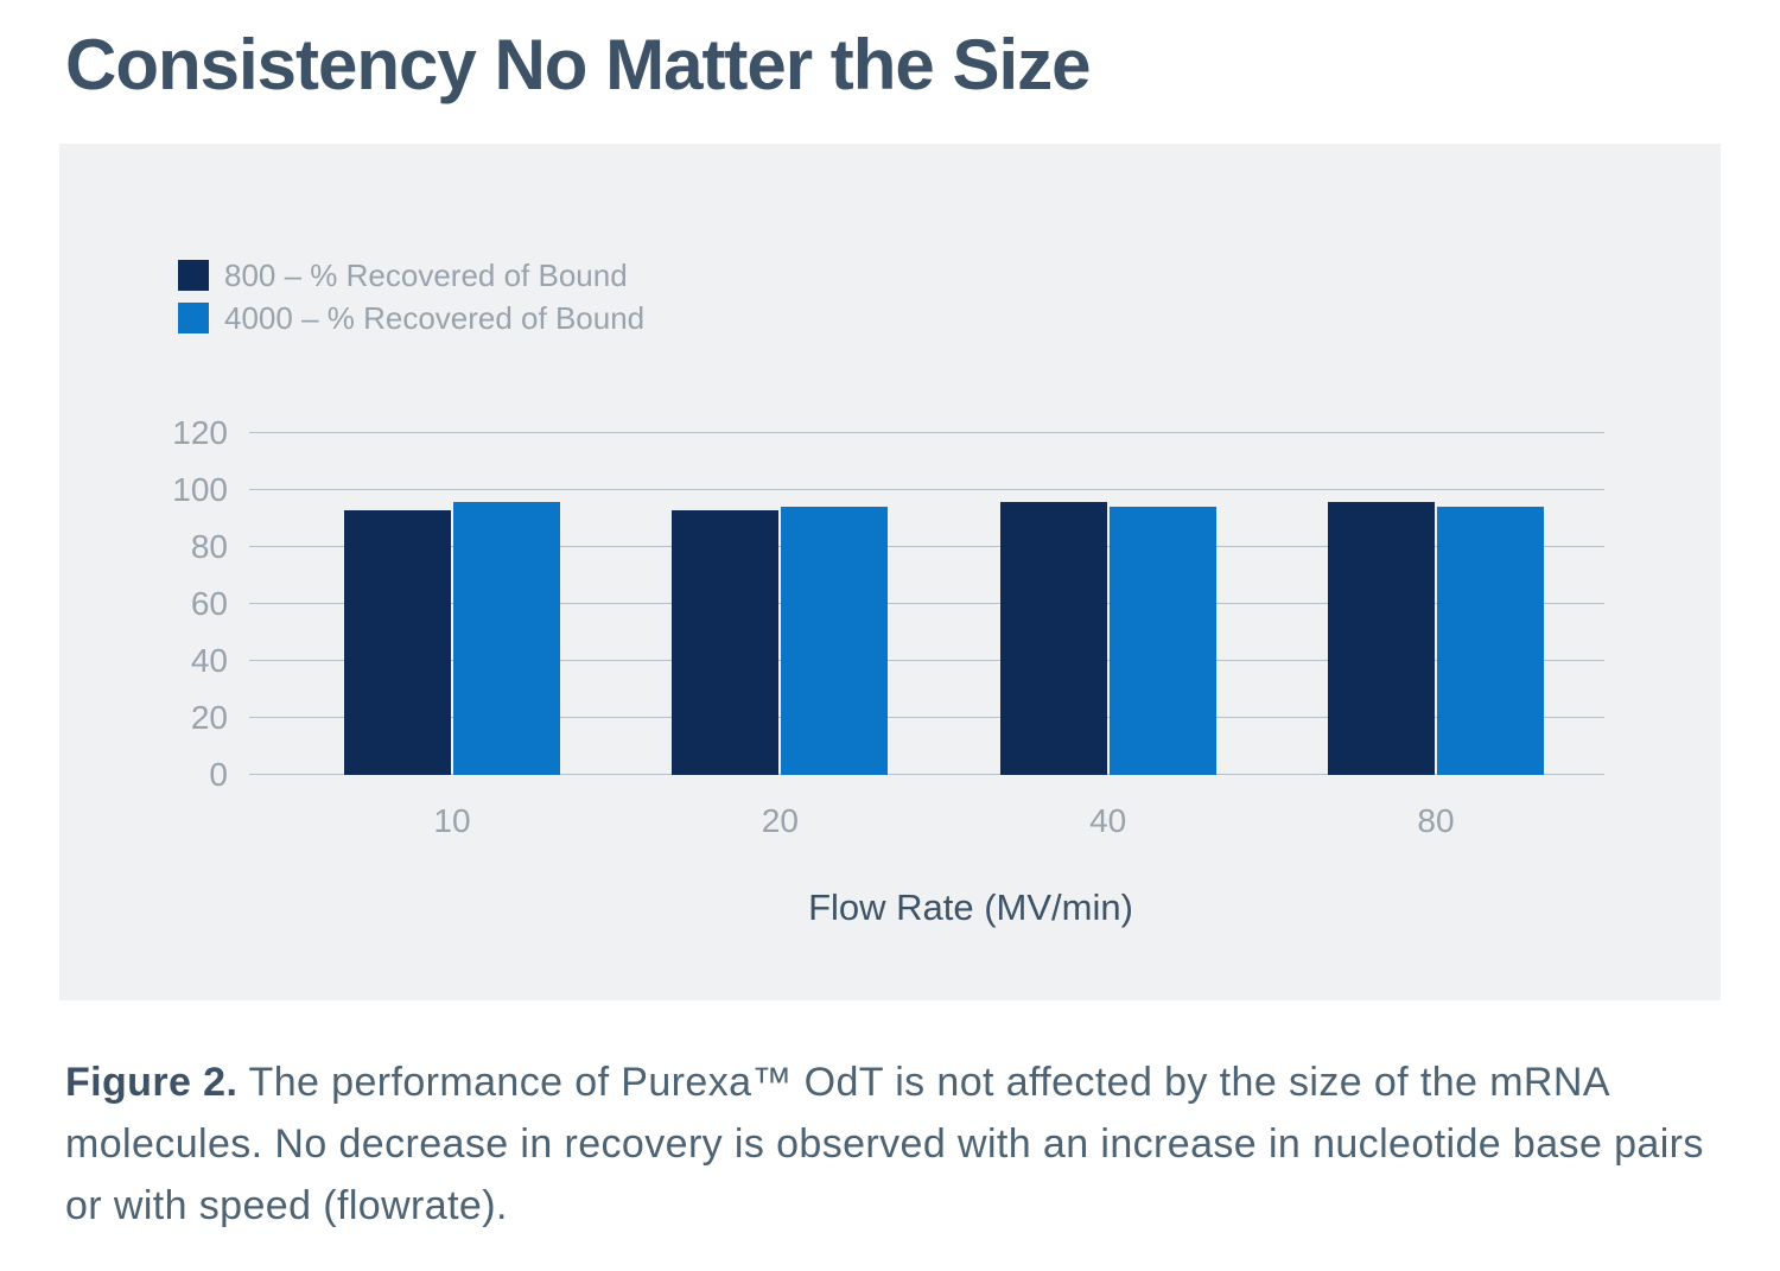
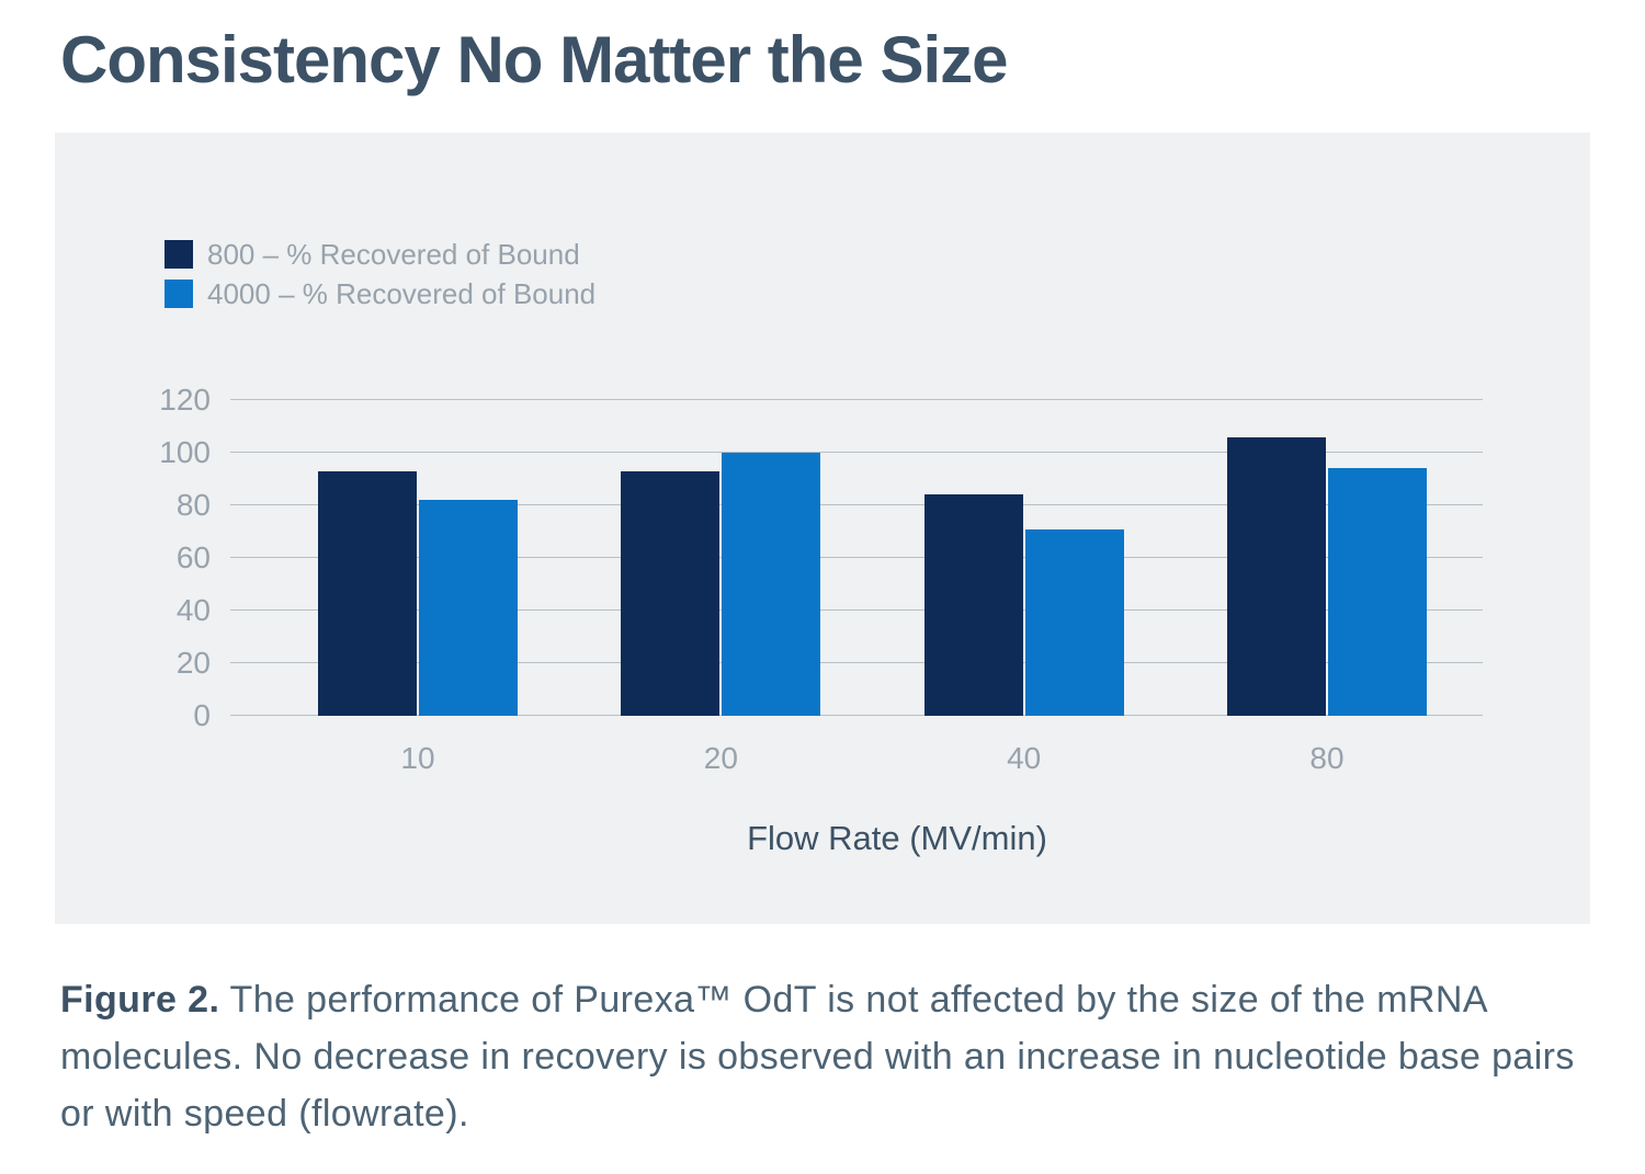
4000 – % Recovered of Bound/10: 96 -> 82
4000 – % Recovered of Bound/20: 94 -> 100
800 – % Recovered of Bound/40: 96 -> 84
4000 – % Recovered of Bound/40: 94 -> 71
800 – % Recovered of Bound/80: 96 -> 106
